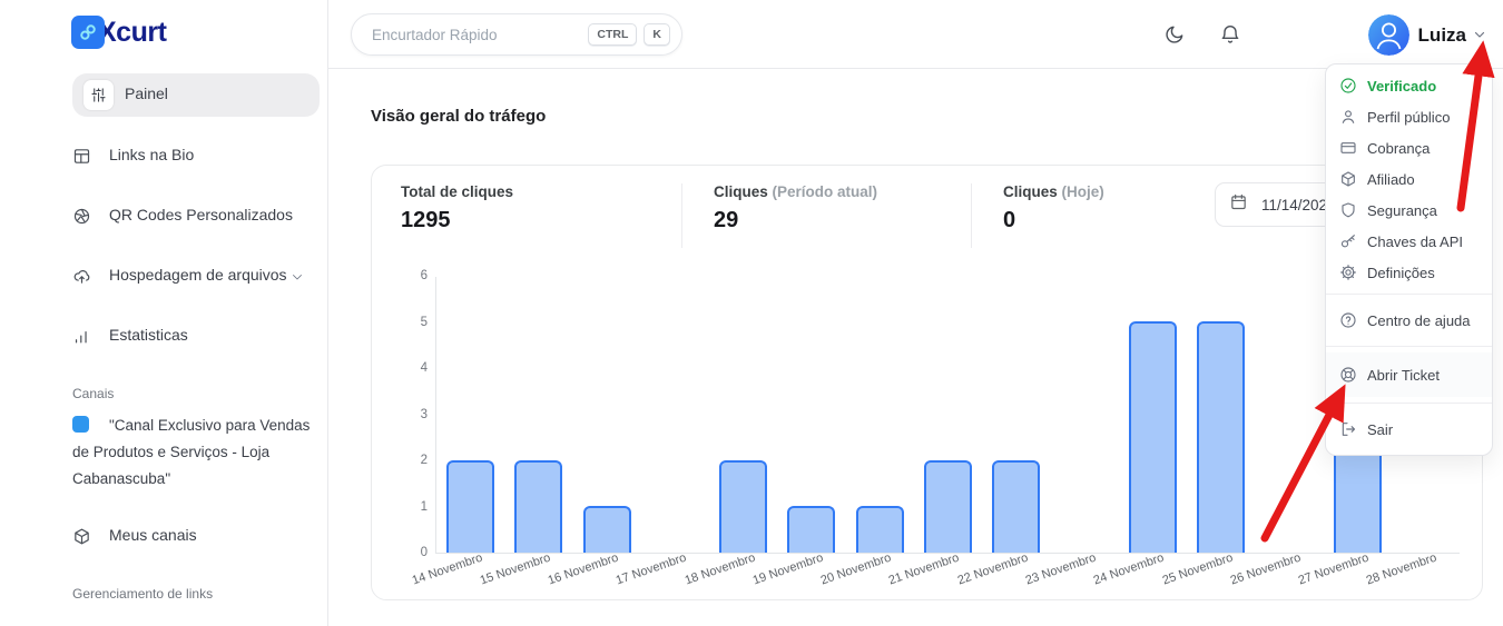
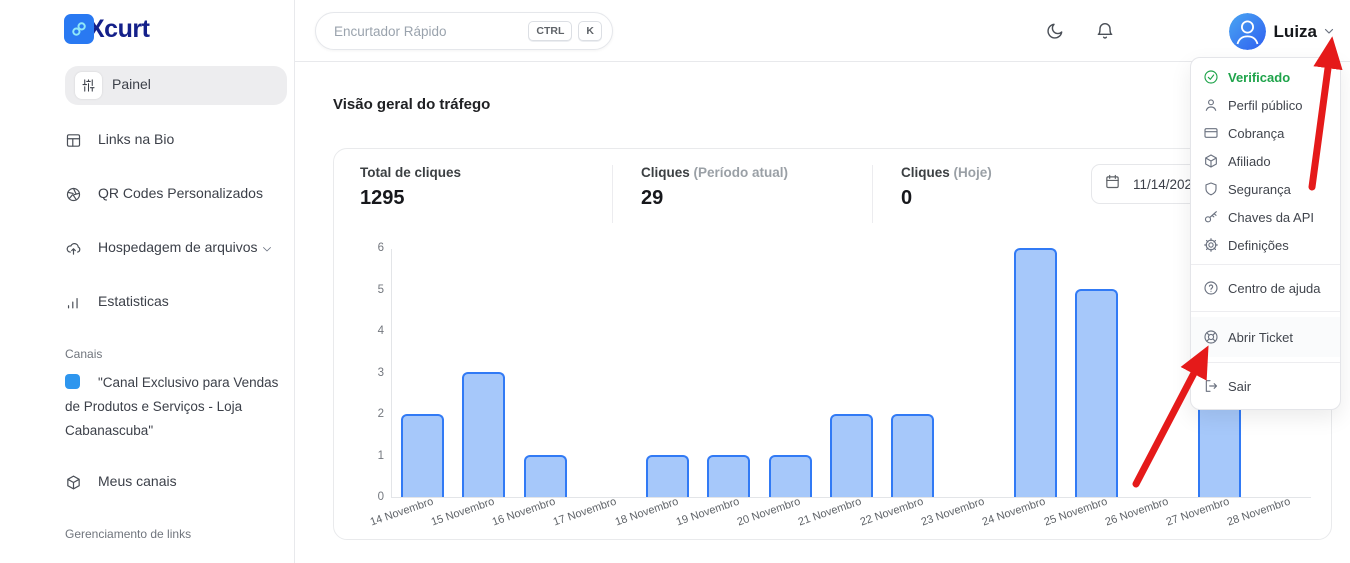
15 Novembro: 2 -> 3
18 Novembro: 2 -> 1
24 Novembro: 5 -> 6
